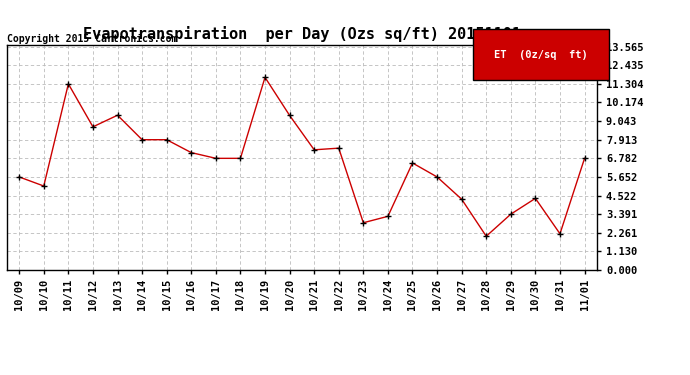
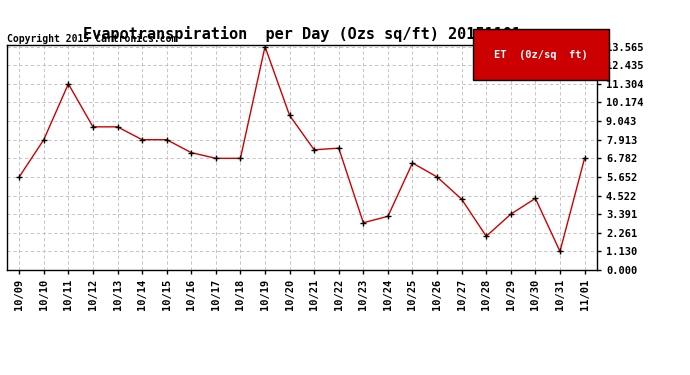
10/10: 5.1 -> 7.9
10/13: 9.4 -> 8.7
10/19: 11.7 -> 13.6
10/31: 2.2 -> 1.1
